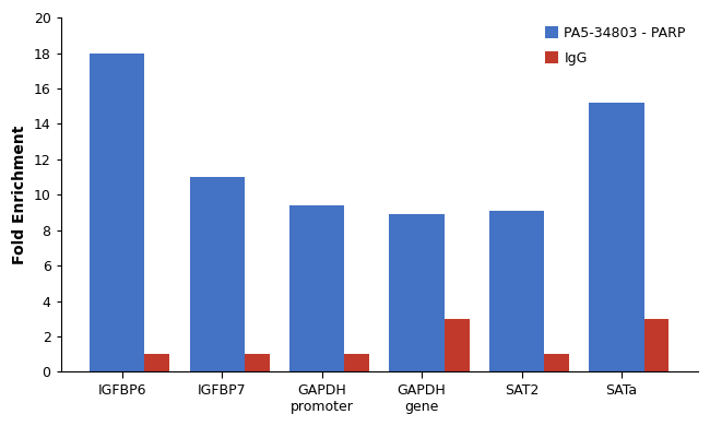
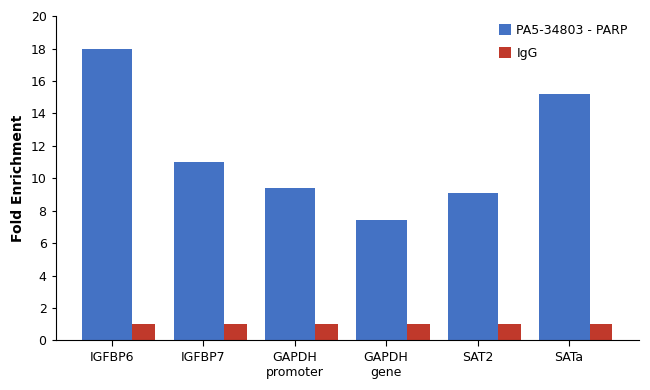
PA5-34803 - PARP/GAPDH gene: 8.9 -> 7.4
IgG/GAPDH gene: 3 -> 1
IgG/SATa: 3 -> 1
